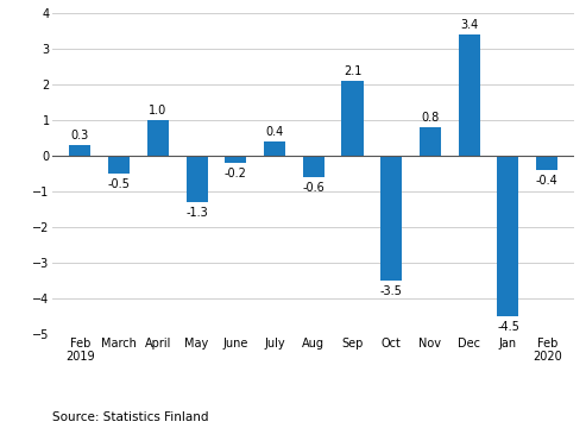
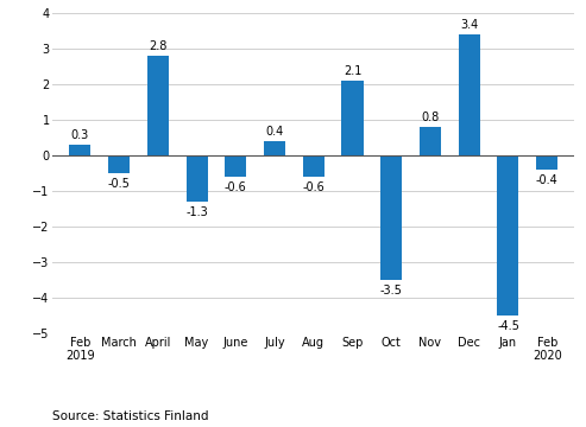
April: 1.0 -> 2.8
June: -0.2 -> -0.6
